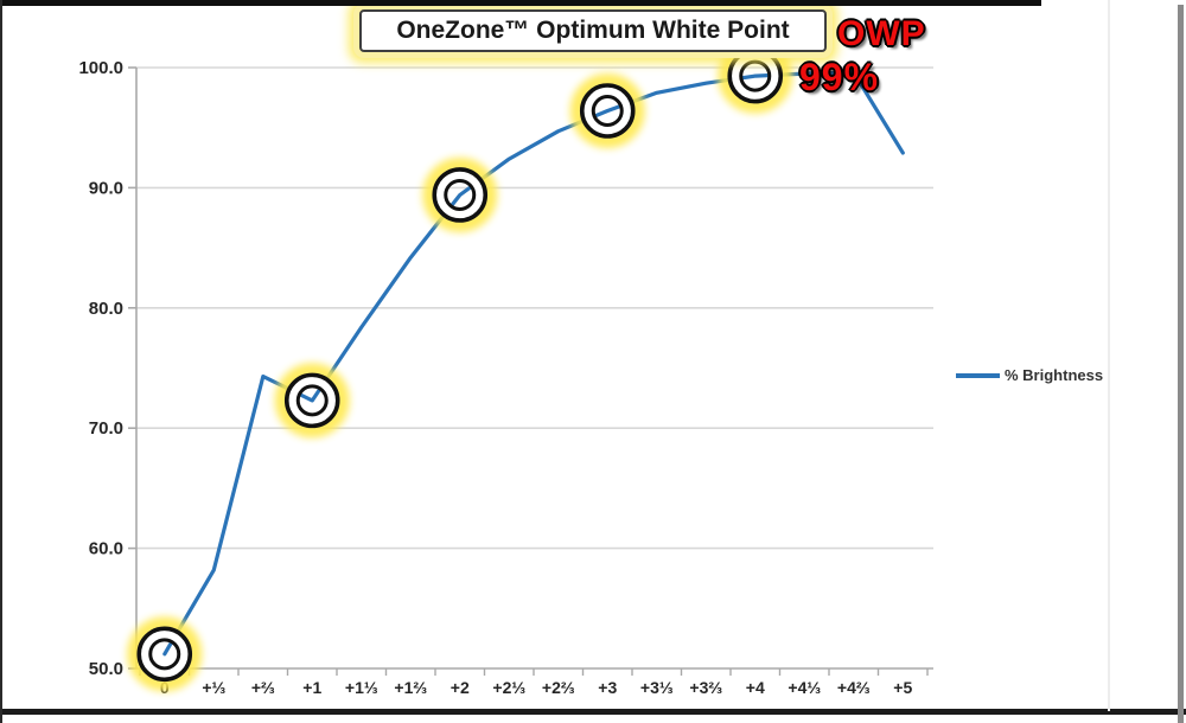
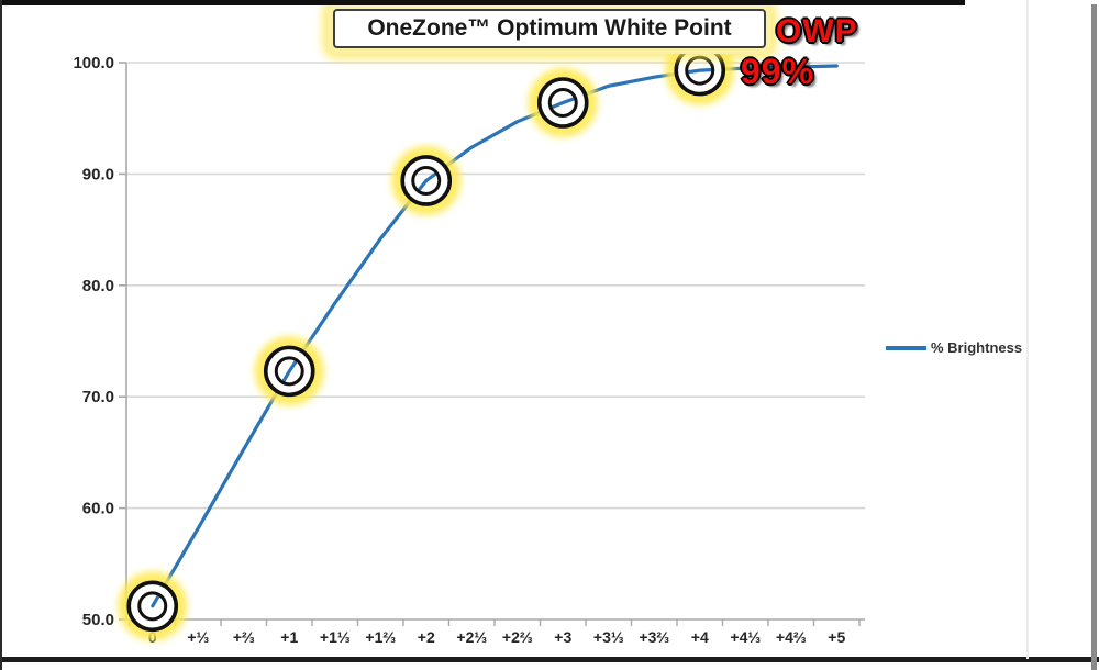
+⅔: 74.3 -> 65.3
+5: 92.9 -> 99.7
